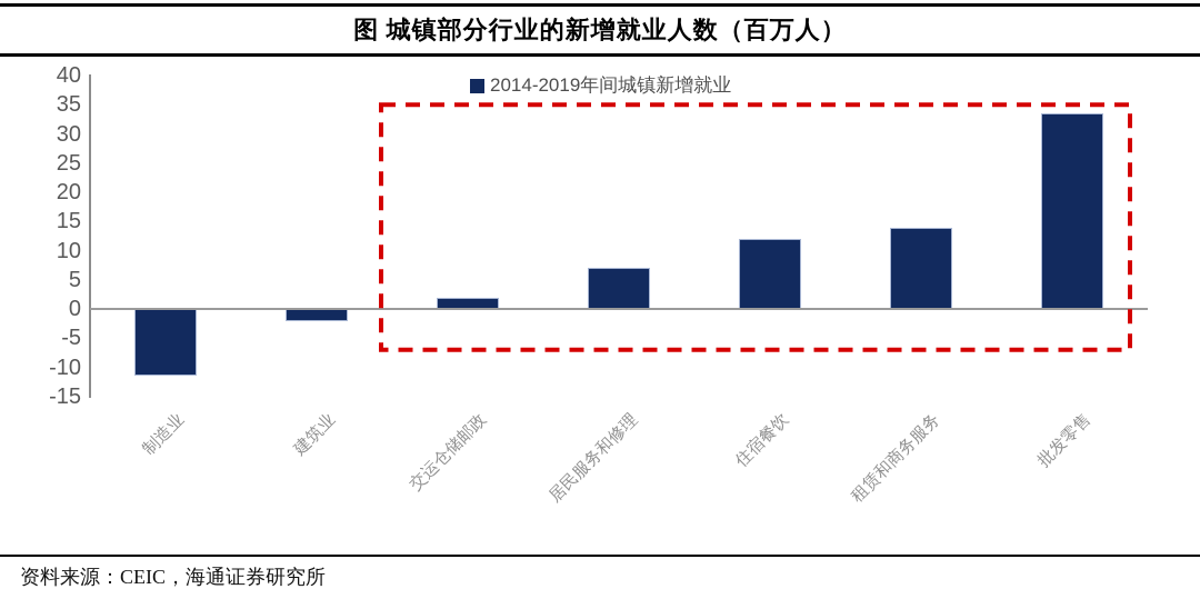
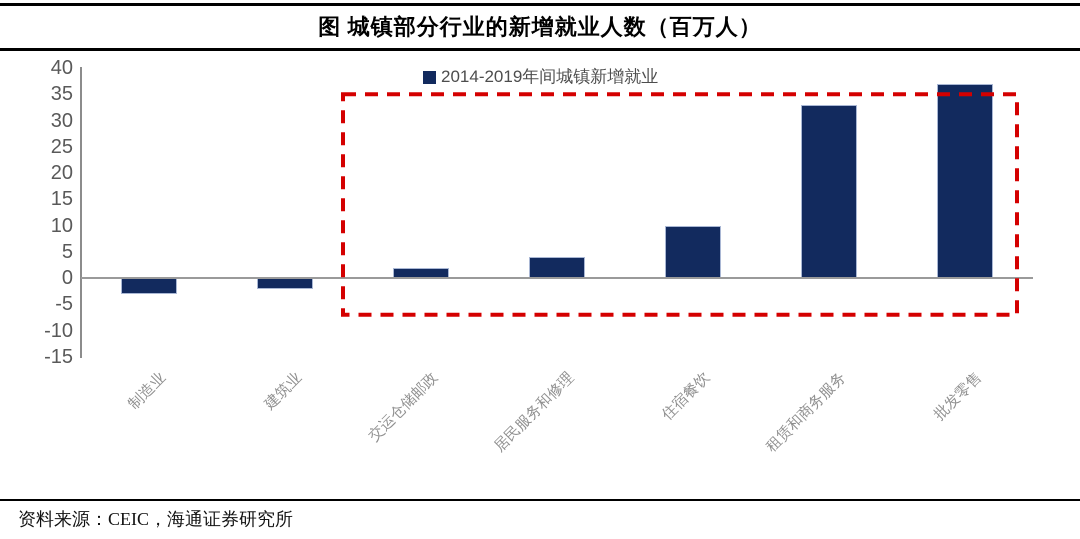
制造业: -12 -> -3
居民服务和修理: 7 -> 4
住宿餐饮: 12 -> 10
租赁和商务服务: 14 -> 33
批发零售: 34 -> 37
